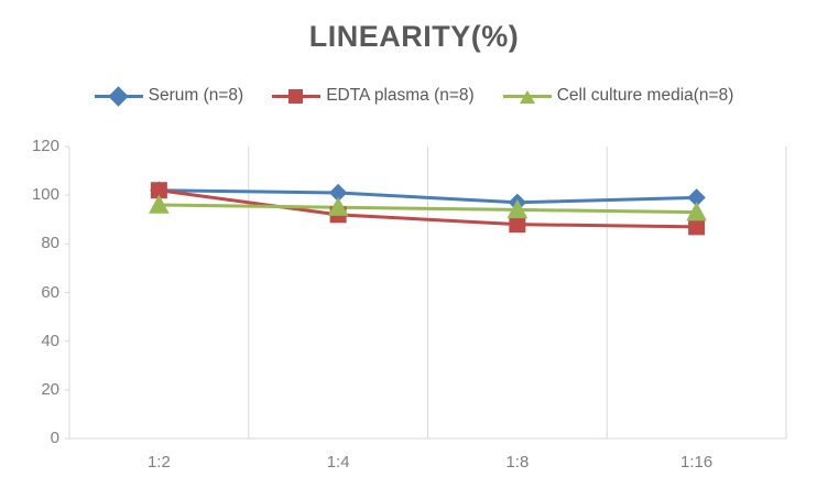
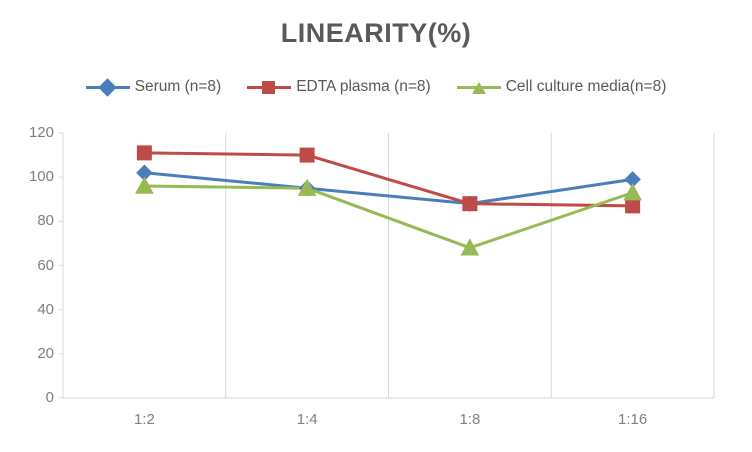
EDTA plasma (n=8)/1:2: 102 -> 111
Serum (n=8)/1:4: 101 -> 95
EDTA plasma (n=8)/1:4: 92 -> 110
Serum (n=8)/1:8: 97 -> 88
Cell culture media(n=8)/1:8: 94 -> 68
